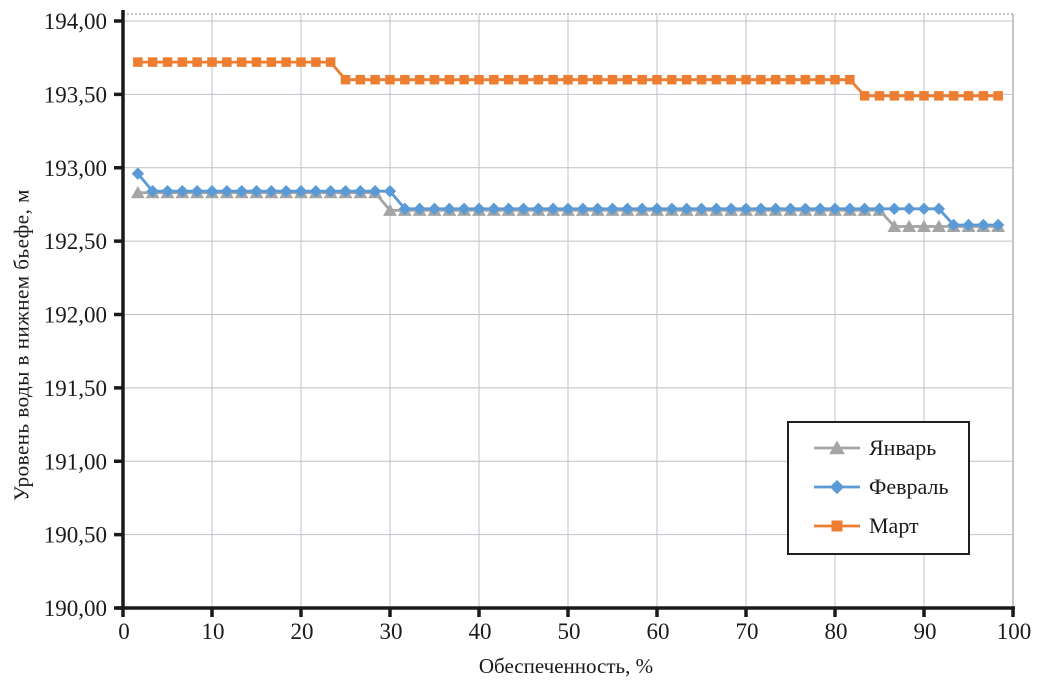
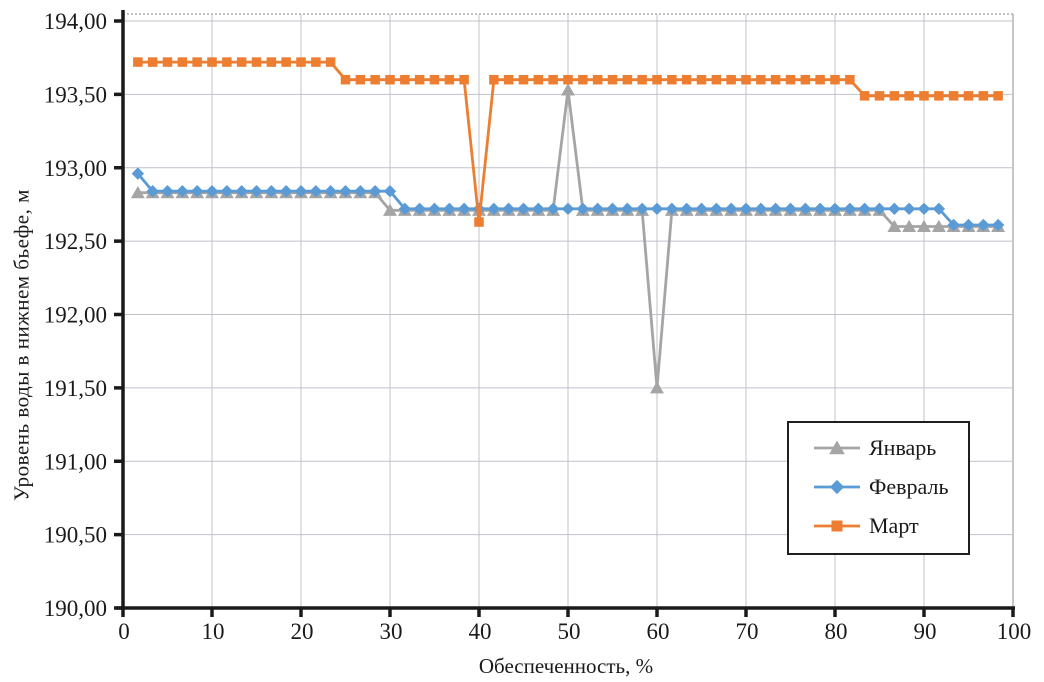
Март/40: 193,60 -> 192,63
Январь/50: 192,71 -> 193,53
Январь/60: 192,71 -> 191,50
